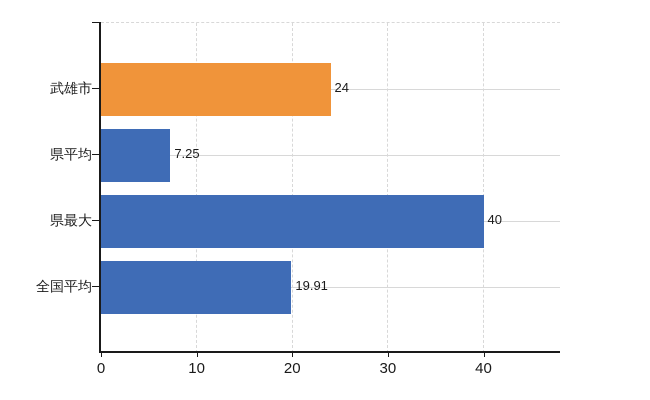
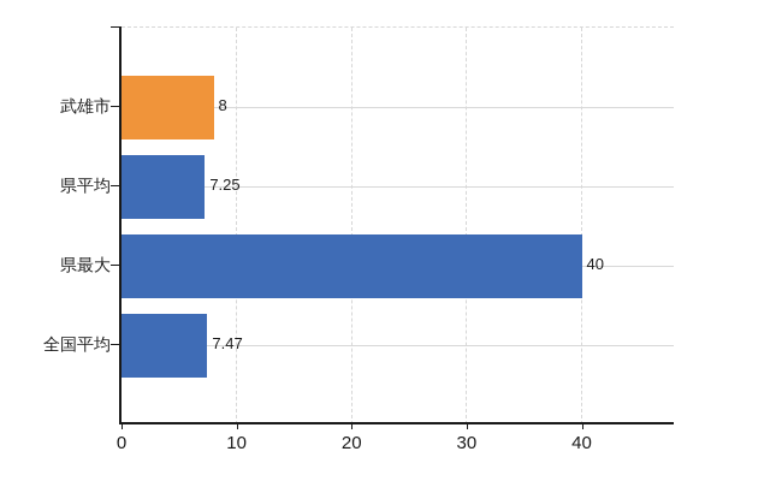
武雄市: 24 -> 8
全国平均: 19.91 -> 7.47
